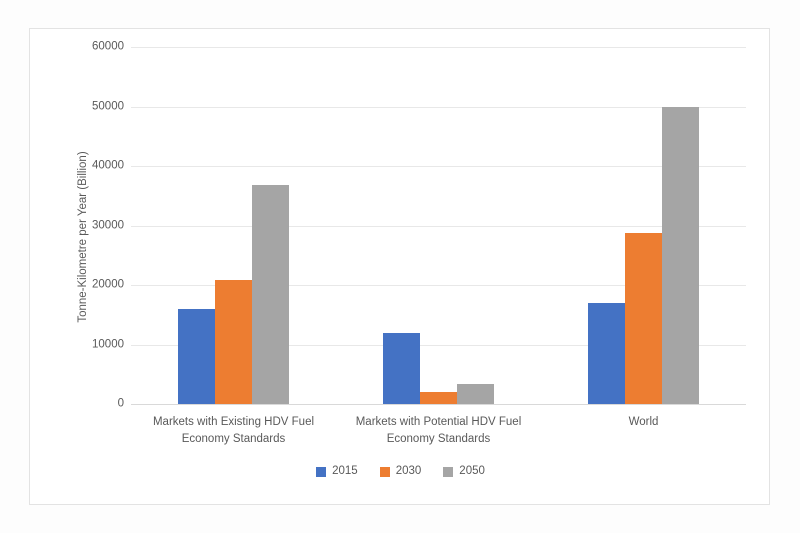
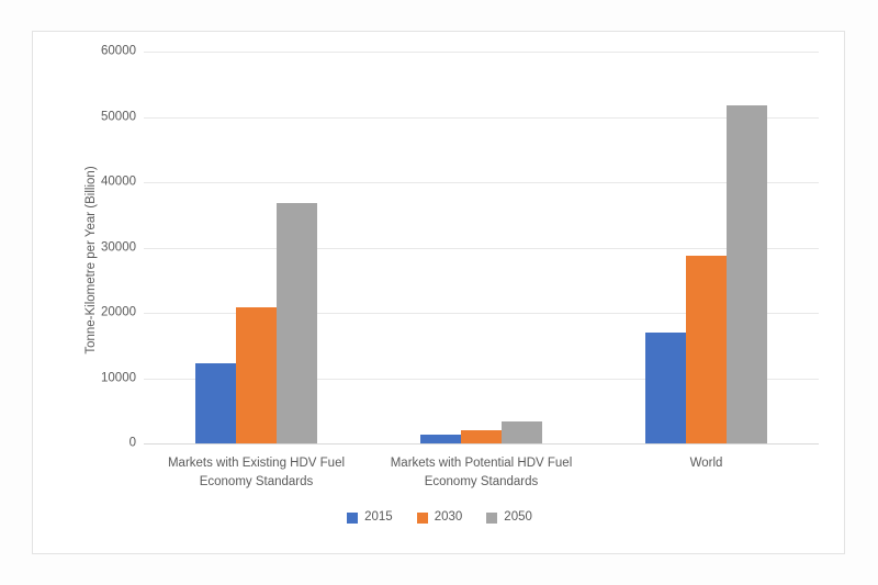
2015/Markets with Existing HDV Fuel Economy Standards: 16000 -> 12000
2015/Markets with Potential HDV Fuel Economy Standards: 12000 -> 1000
2050/World: 50000 -> 52000
